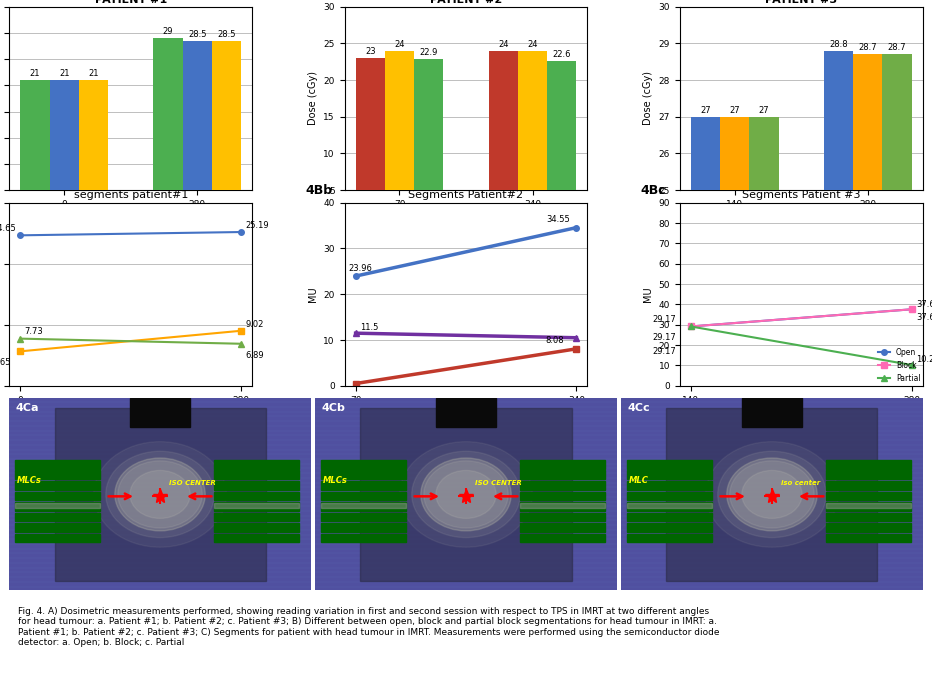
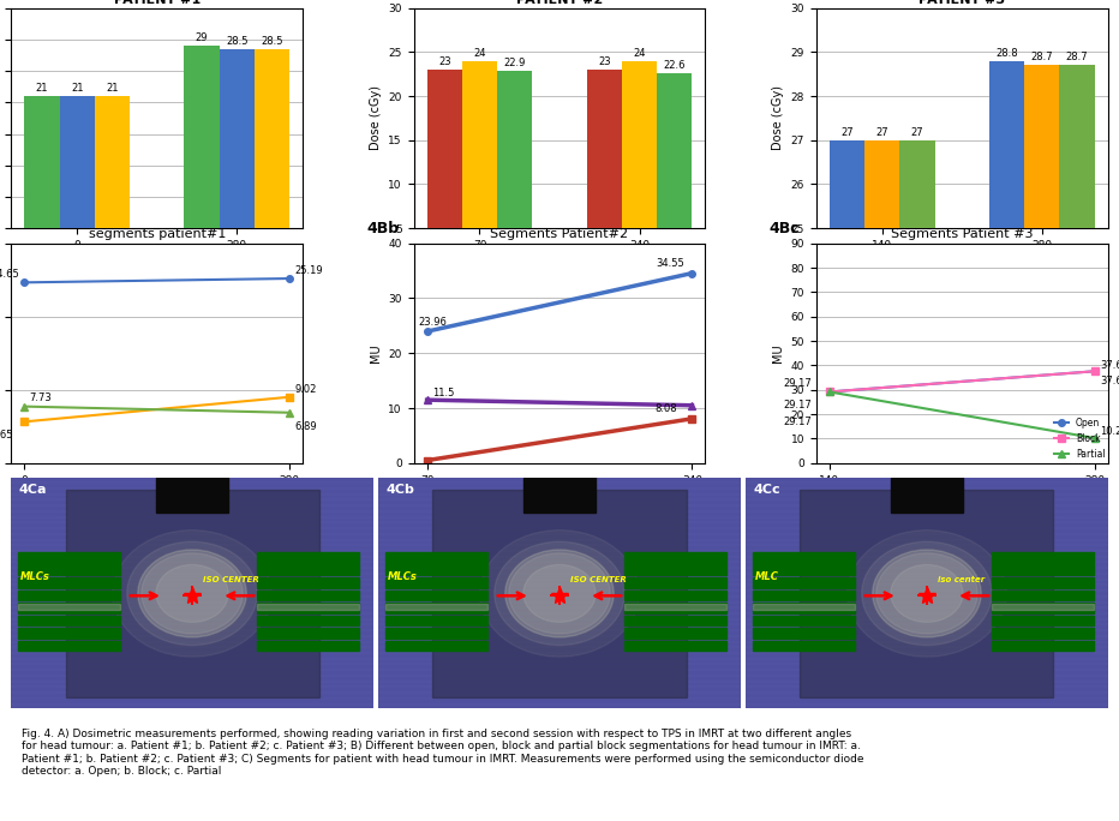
First Diode/340: 24 -> 23
